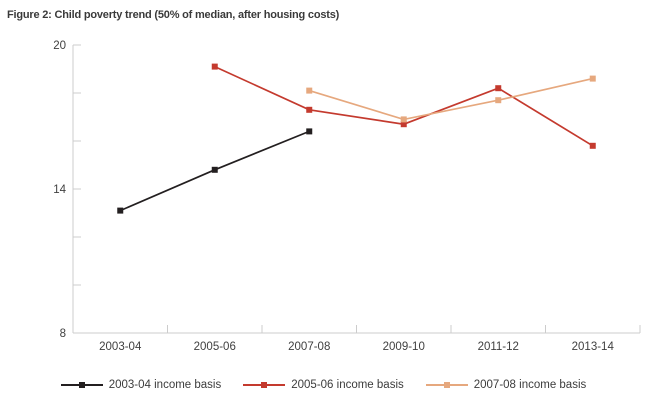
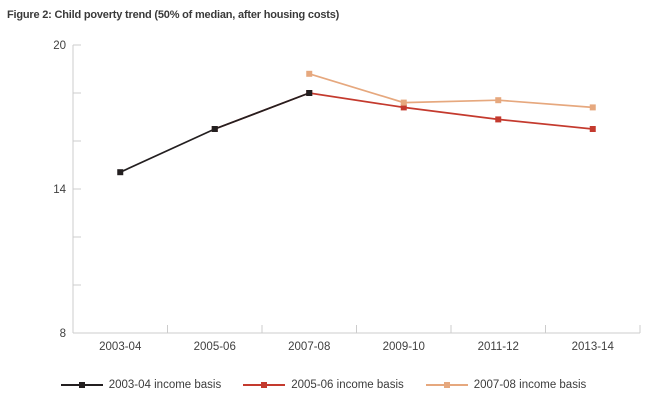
2003-04 income basis/2003-04: 13.1 -> 14.7
2003-04 income basis/2005-06: 14.8 -> 16.5
2005-06 income basis/2005-06: 19.1 -> 16.5
2003-04 income basis/2007-08: 16.4 -> 18.0
2005-06 income basis/2007-08: 17.3 -> 18.0
2007-08 income basis/2007-08: 18.1 -> 18.8
2005-06 income basis/2009-10: 16.7 -> 17.4
2007-08 income basis/2009-10: 16.9 -> 17.6
2005-06 income basis/2011-12: 18.2 -> 16.9
2005-06 income basis/2013-14: 15.8 -> 16.5
2007-08 income basis/2013-14: 18.6 -> 17.4
